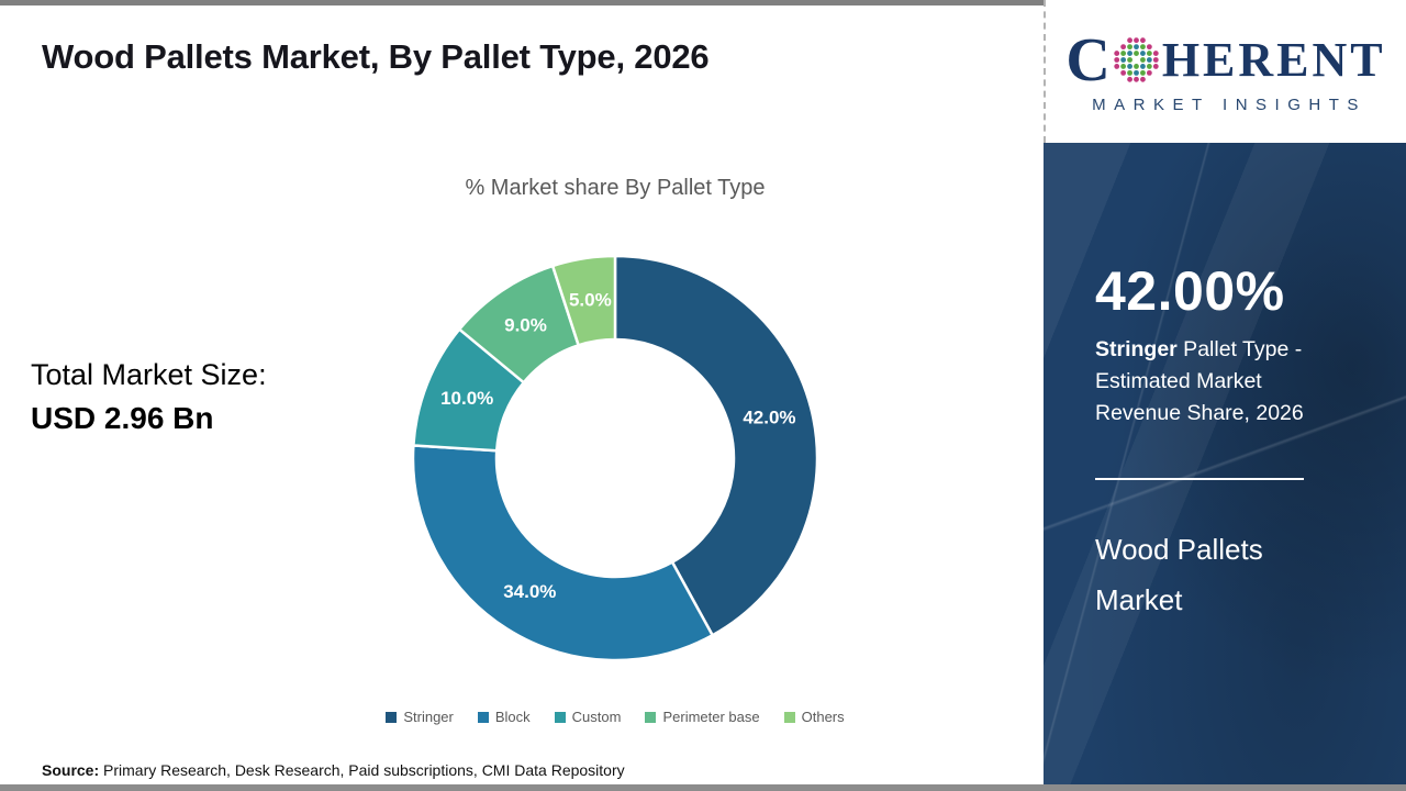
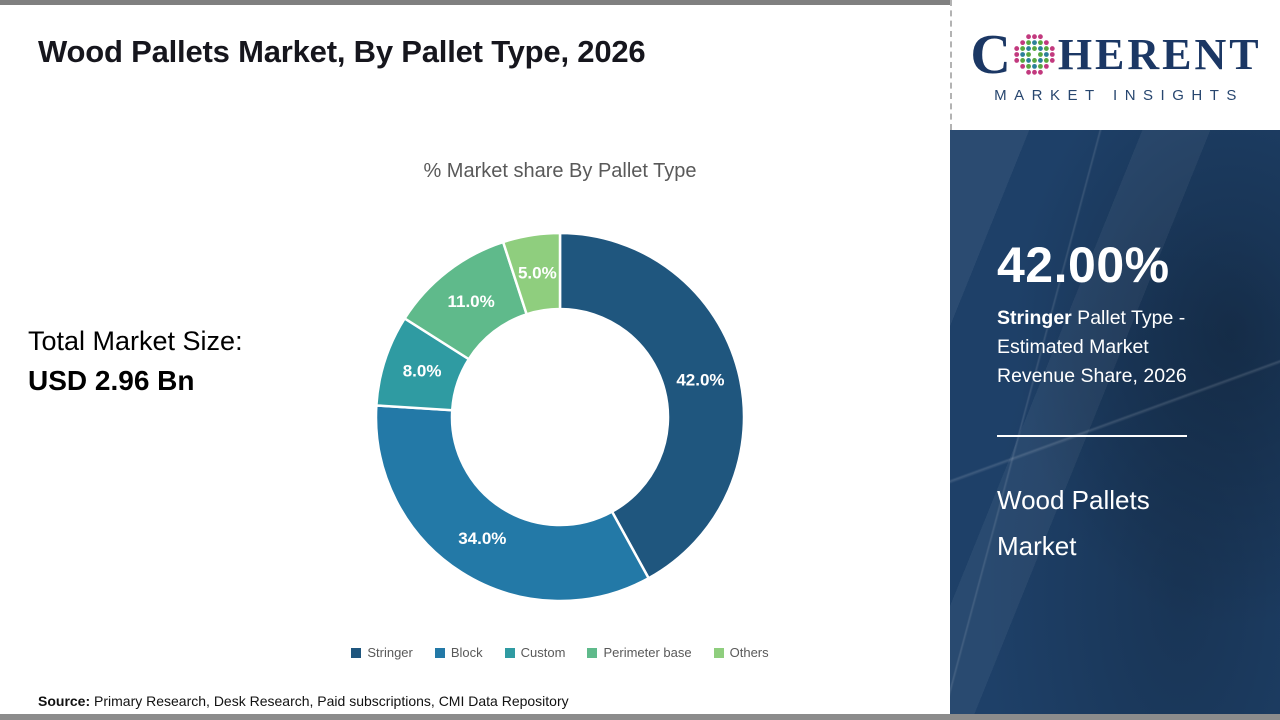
Custom: 10.0% -> 8.0%
Perimeter base: 9.0% -> 11.0%
